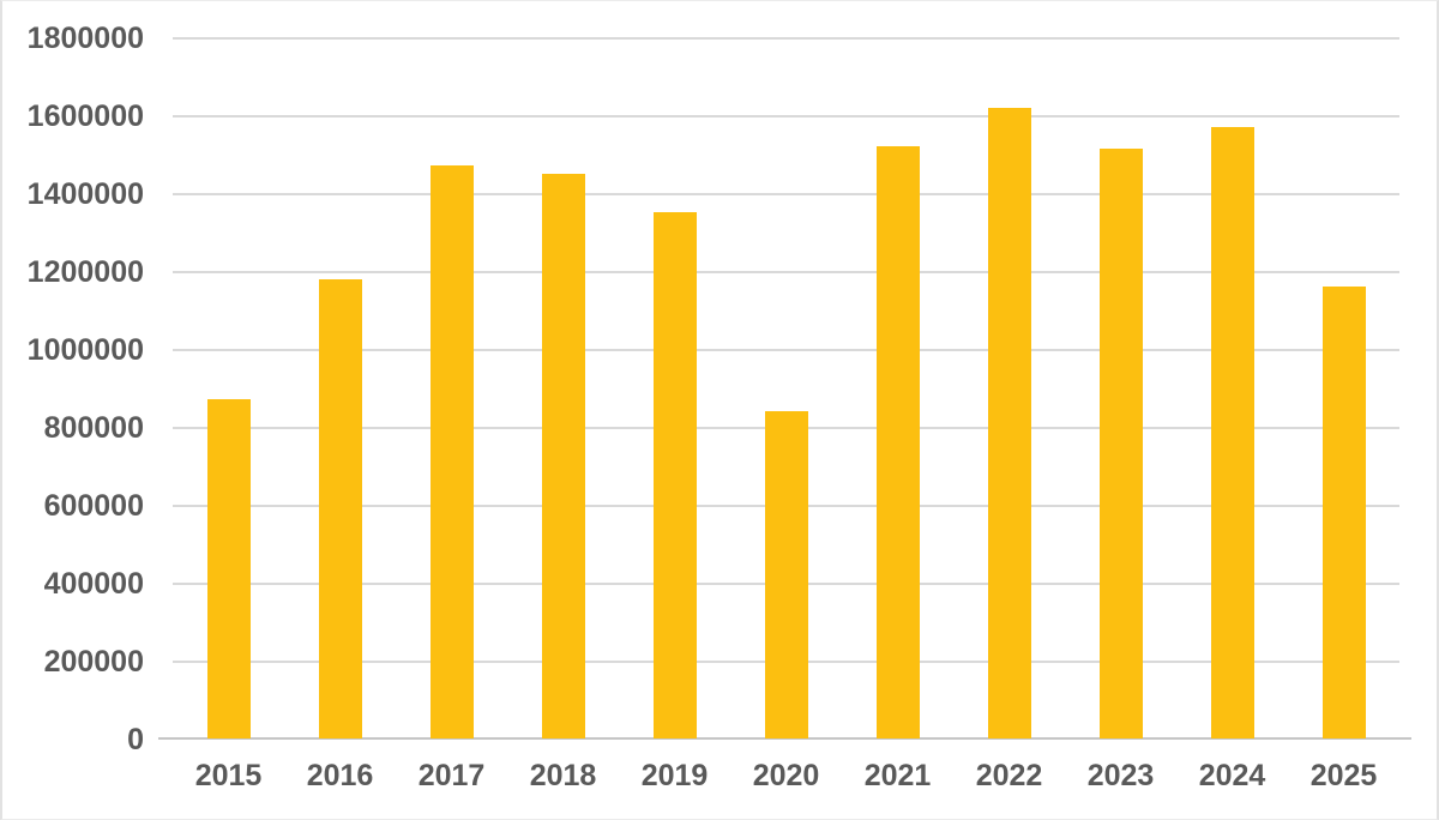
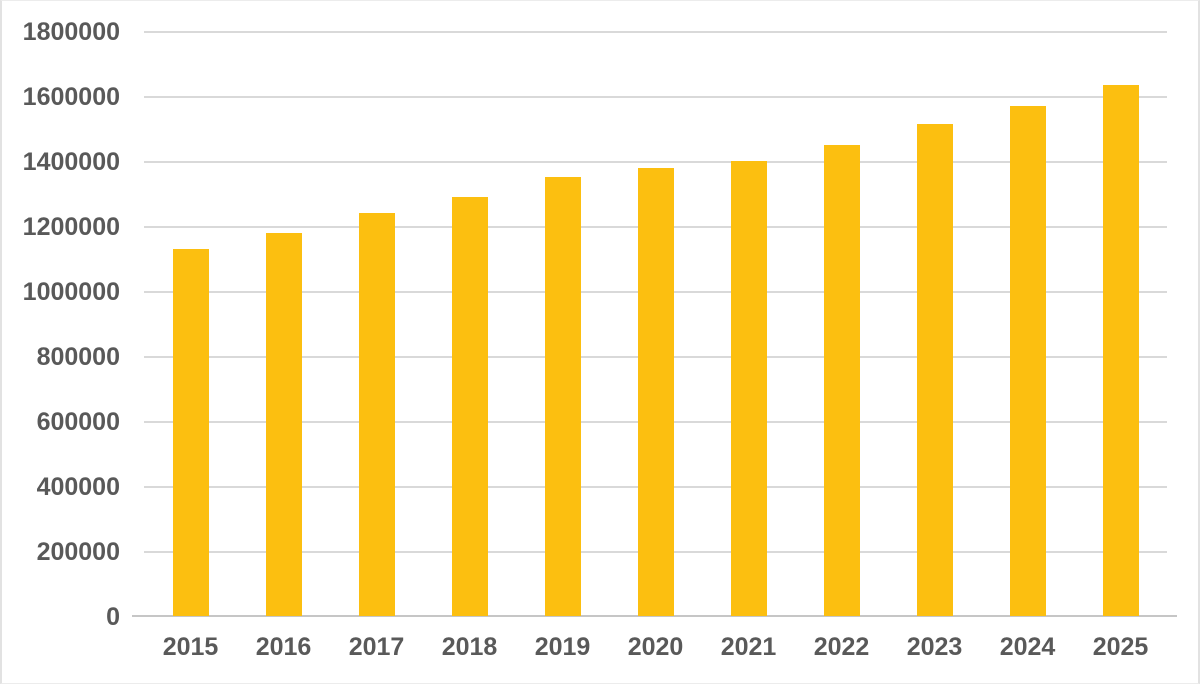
2015: 870000 -> 1130000
2017: 1470000 -> 1240000
2018: 1450000 -> 1290000
2020: 840000 -> 1380000
2021: 1520000 -> 1400000
2022: 1620000 -> 1450000
2025: 1160000 -> 1640000
